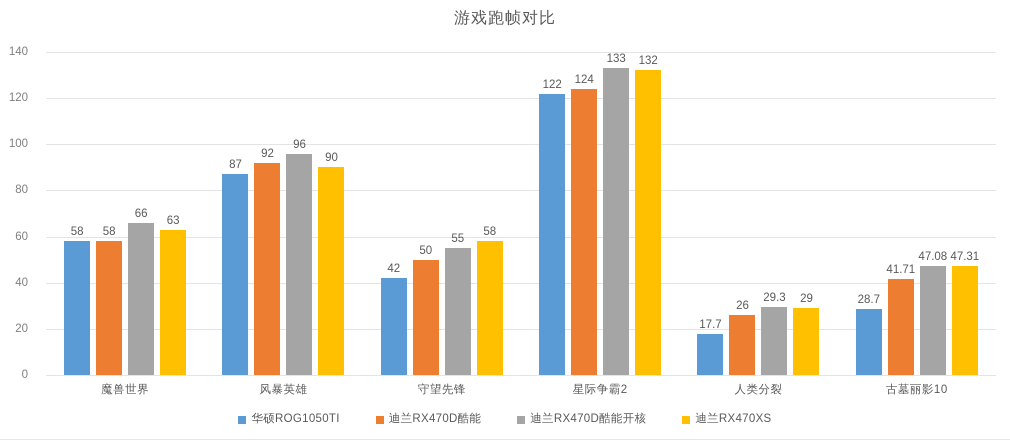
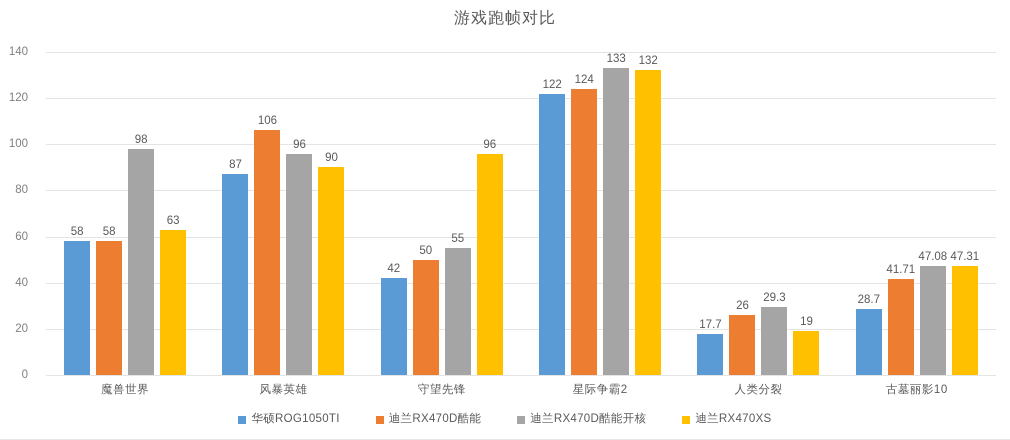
迪兰RX470D酷能开核/魔兽世界: 66 -> 98
迪兰RX470D酷能/风暴英雄: 92 -> 106
迪兰RX470XS/守望先锋: 58 -> 96
迪兰RX470XS/人类分裂: 29 -> 19
